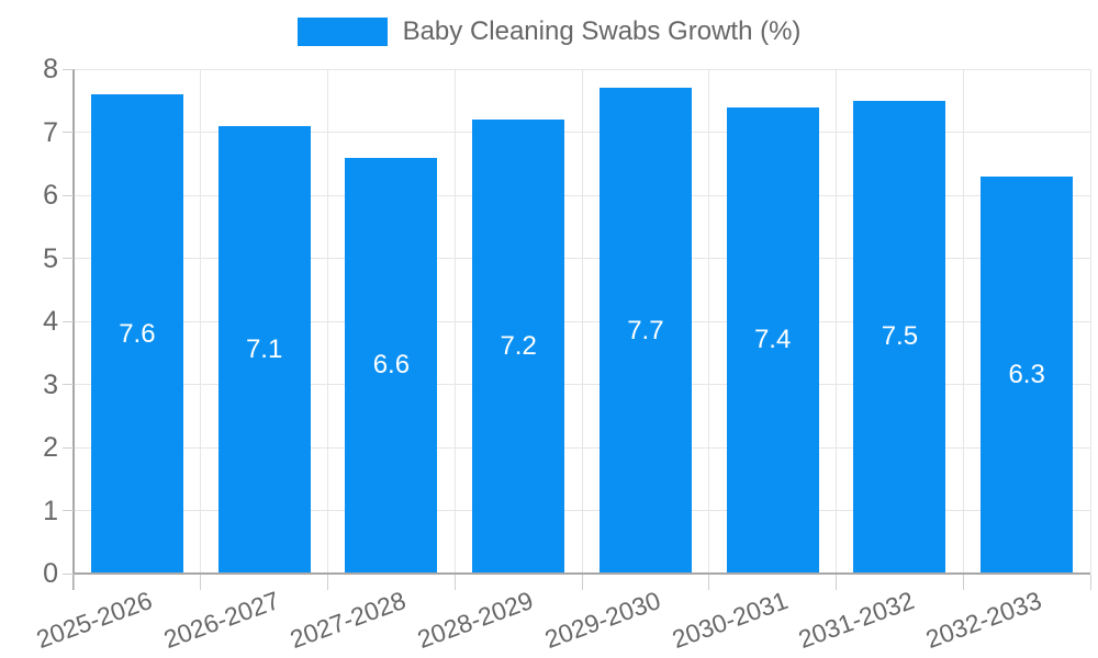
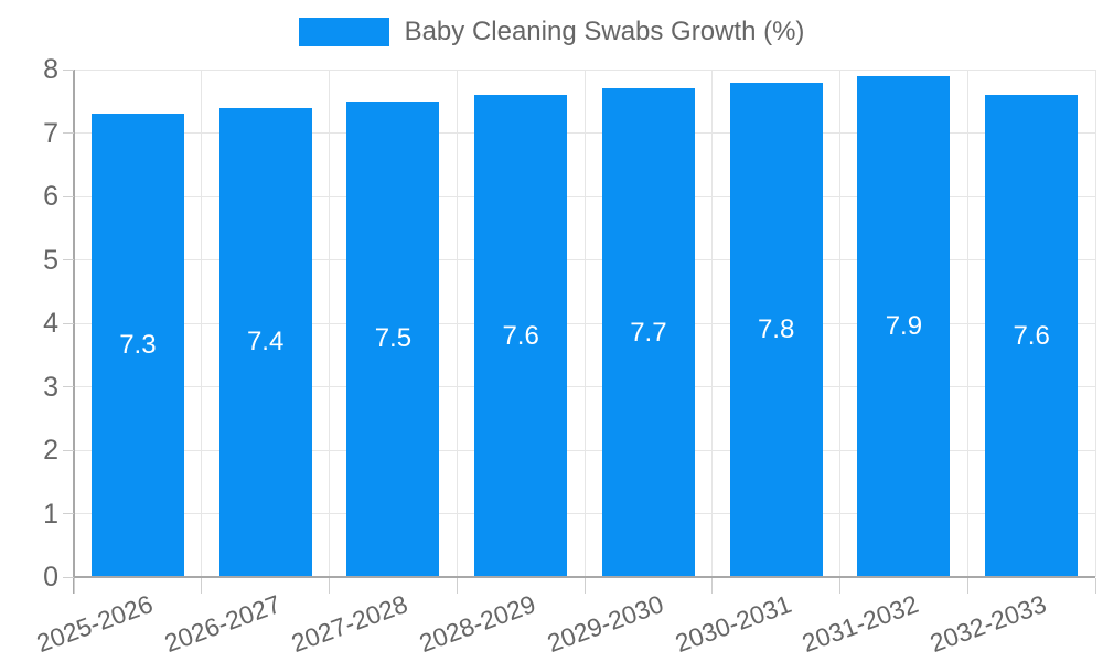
2025-2026: 7.6 -> 7.3
2026-2027: 7.1 -> 7.4
2027-2028: 6.6 -> 7.5
2028-2029: 7.2 -> 7.6
2030-2031: 7.4 -> 7.8
2031-2032: 7.5 -> 7.9
2032-2033: 6.3 -> 7.6
